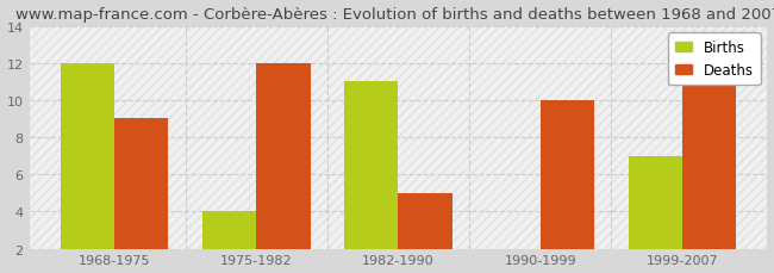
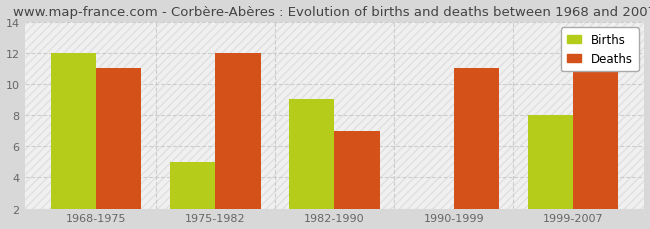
Deaths/1968-1975: 9 -> 11
Births/1975-1982: 4 -> 5
Births/1982-1990: 11 -> 9
Deaths/1982-1990: 5 -> 7
Deaths/1990-1999: 10 -> 11
Births/1999-2007: 7 -> 8
